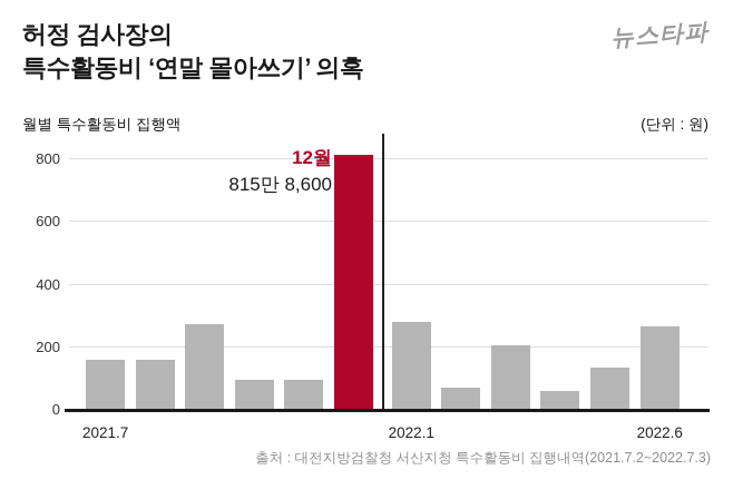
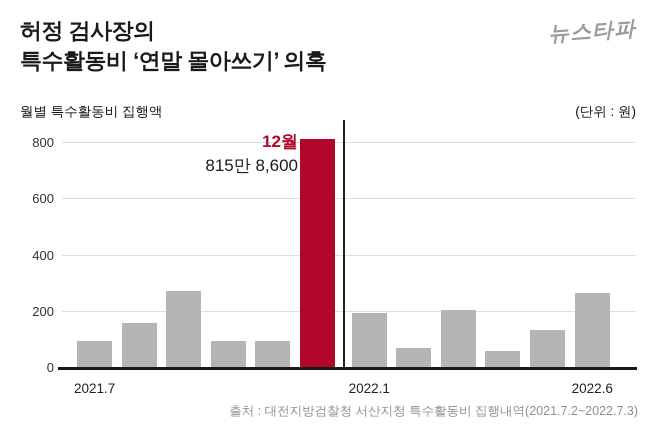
2021.7: 160 -> 100
2022.1: 280 -> 200
